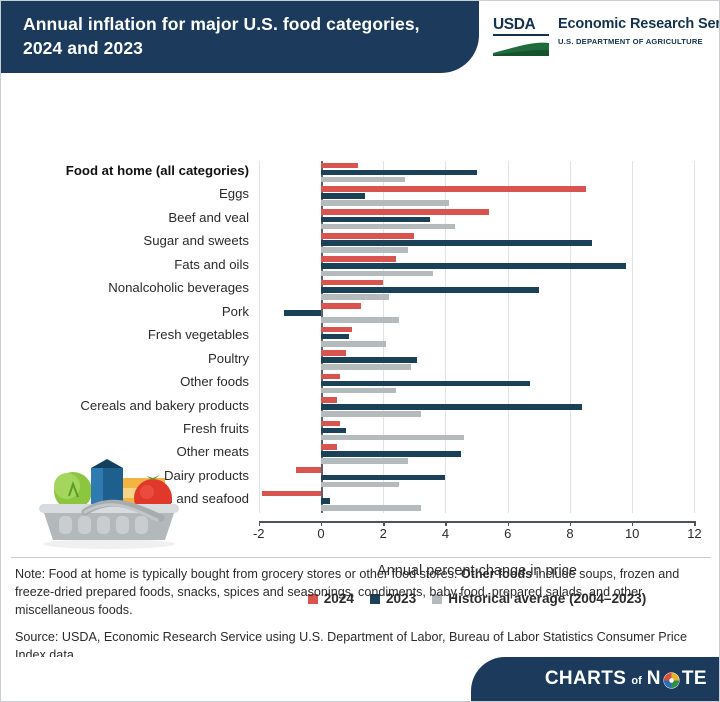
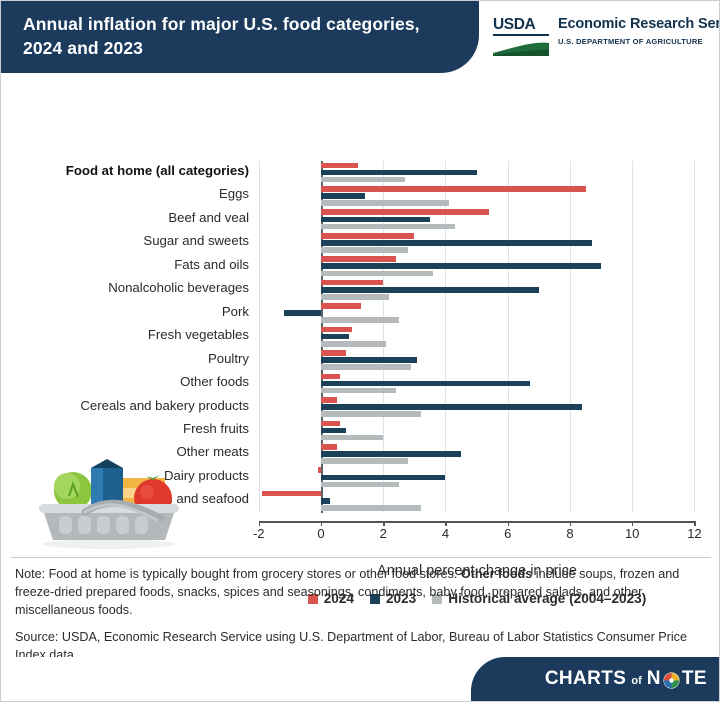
2023/Fats and oils: 9.8 -> 9.0
Historical average (2004–2023)/Fresh fruits: 4.6 -> 2.0
2024/Dairy products: -0.8 -> -0.1
